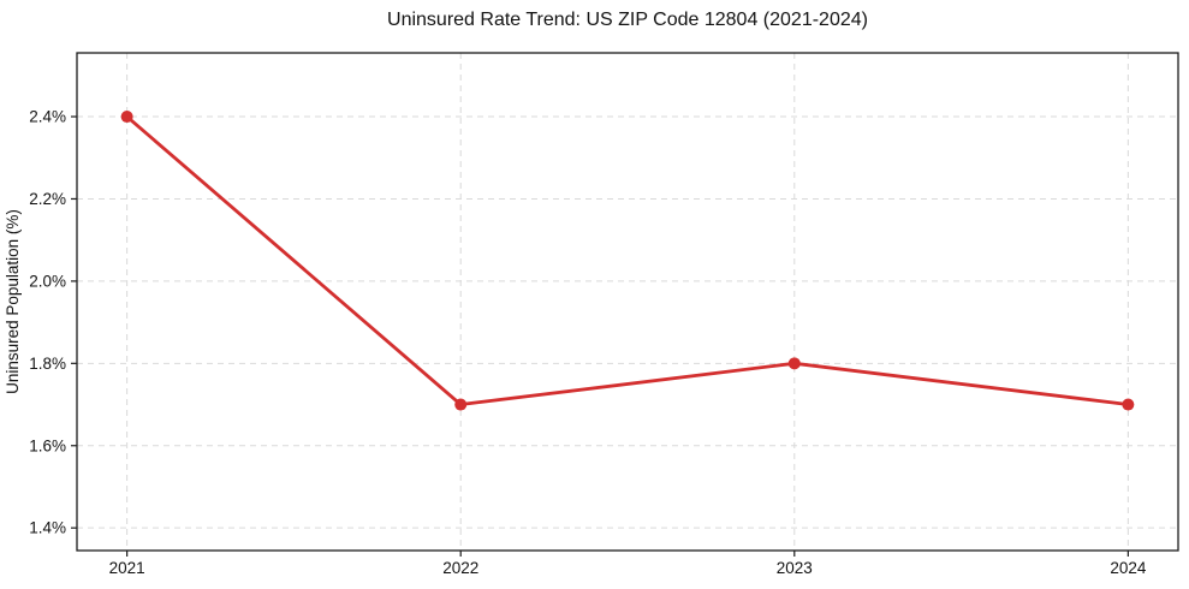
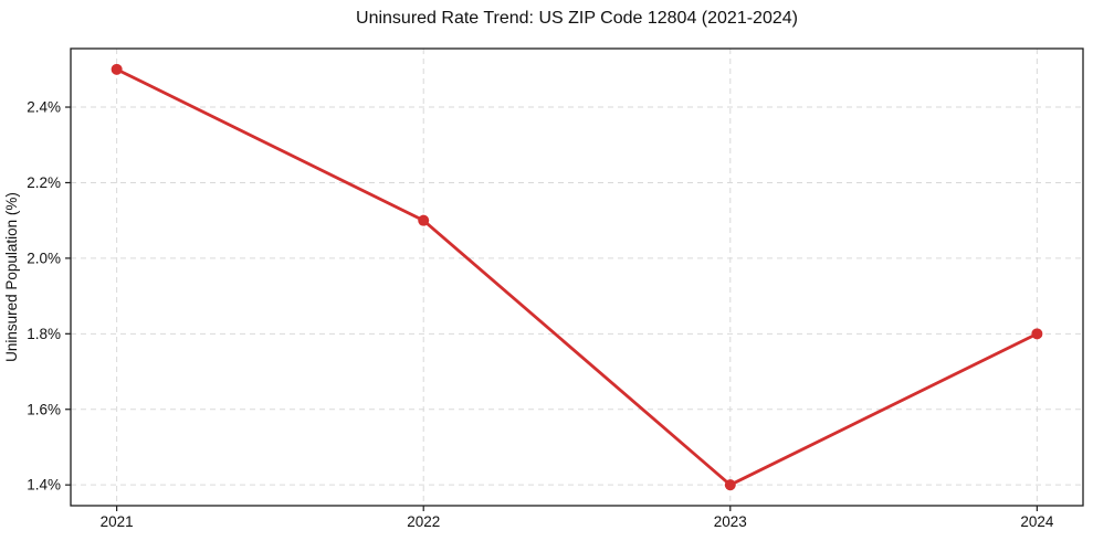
2021: 2.4% -> 2.5%
2022: 1.7% -> 2.1%
2023: 1.8% -> 1.4%
2024: 1.7% -> 1.8%
